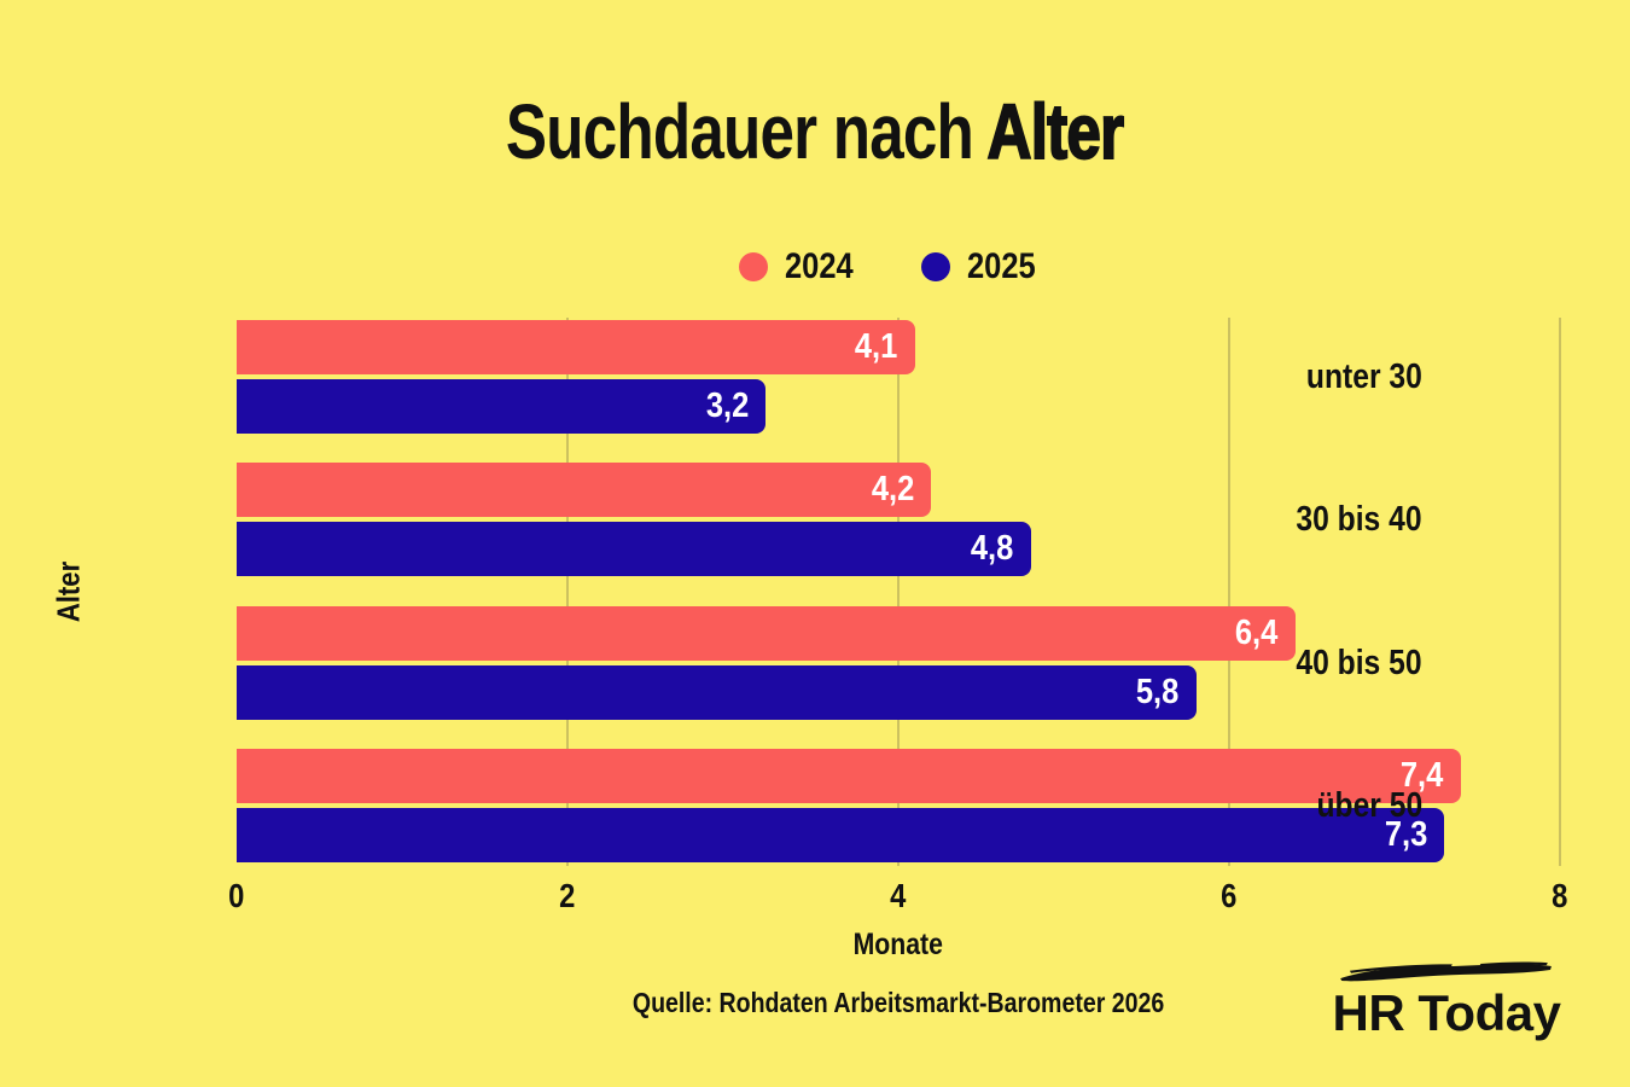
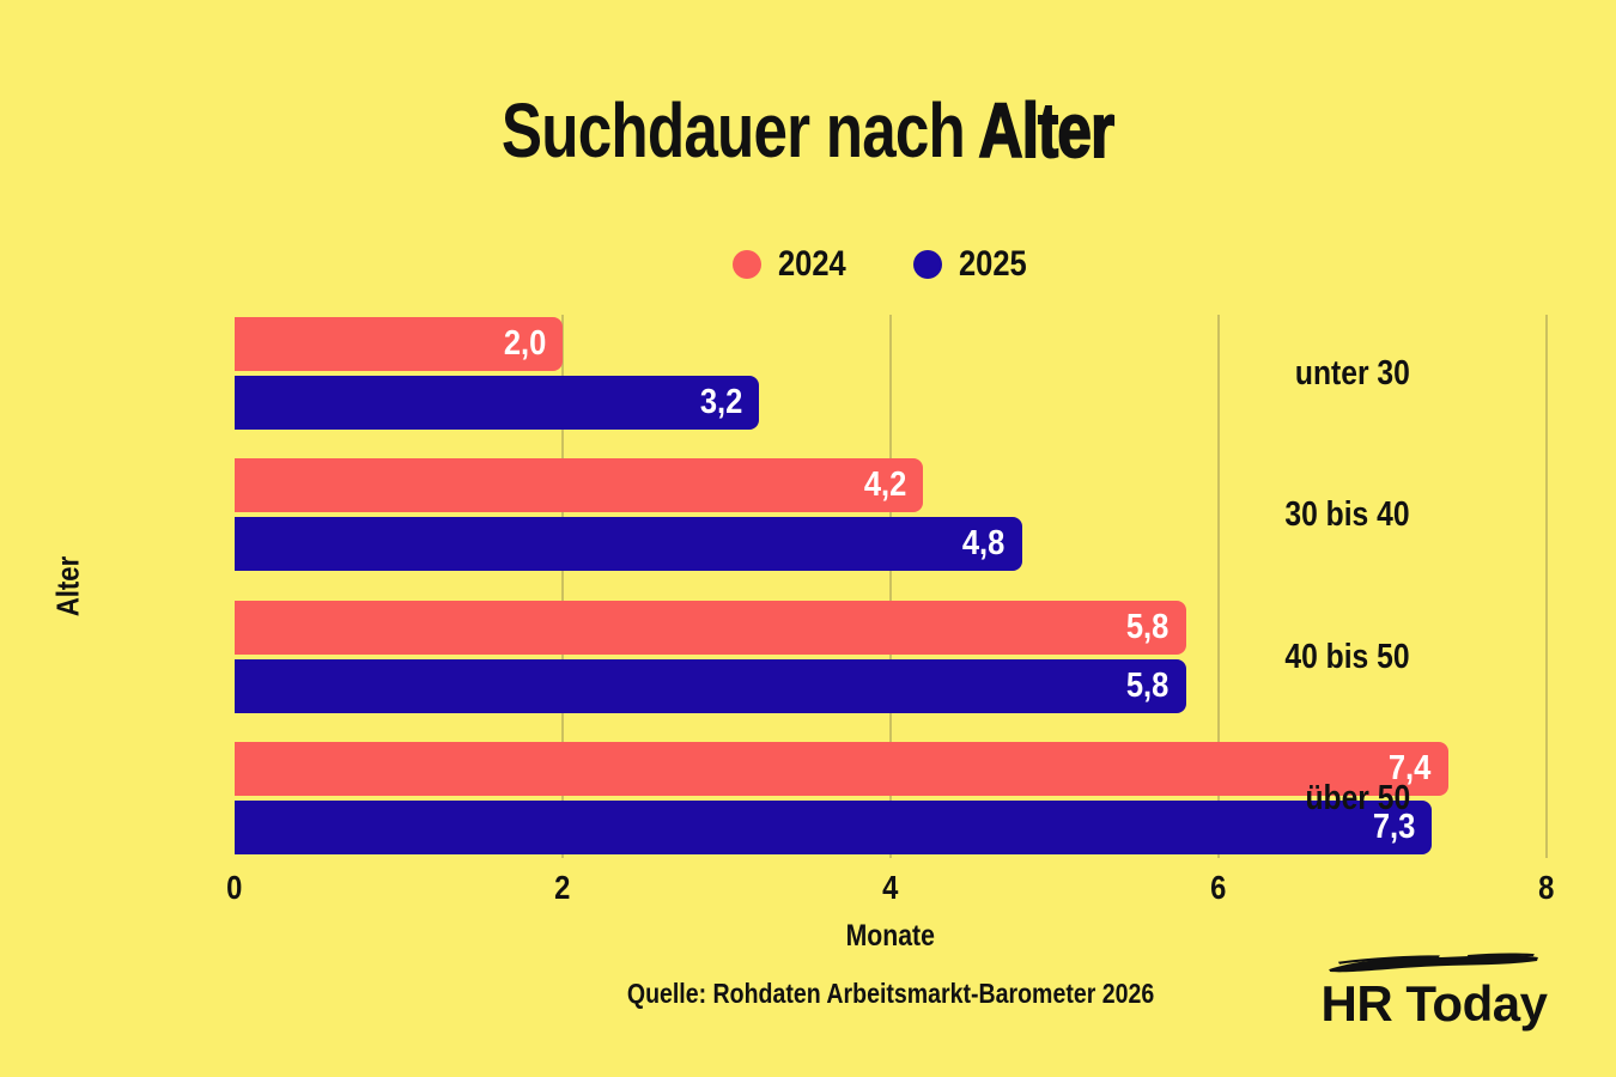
2024/unter 30: 4,1 -> 2,0
2024/40 bis 50: 6,4 -> 5,8
